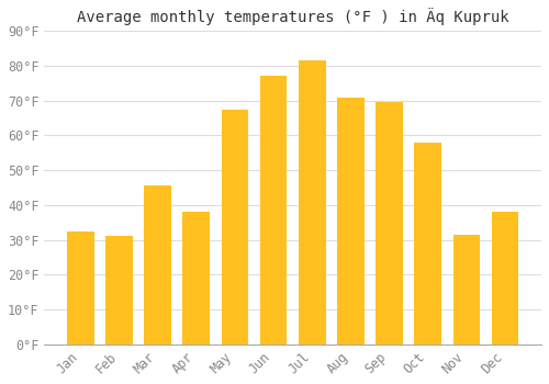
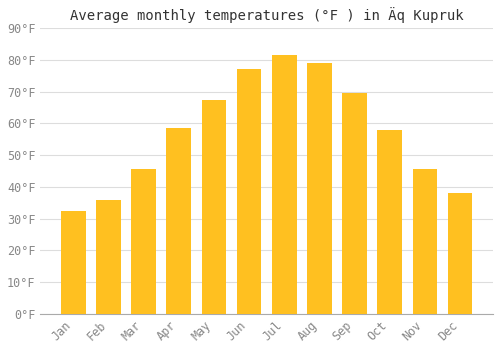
Feb: 31.0°F -> 36.0°F
Apr: 38.0°F -> 58.5°F
Aug: 71.0°F -> 79.0°F
Nov: 31.5°F -> 45.5°F
